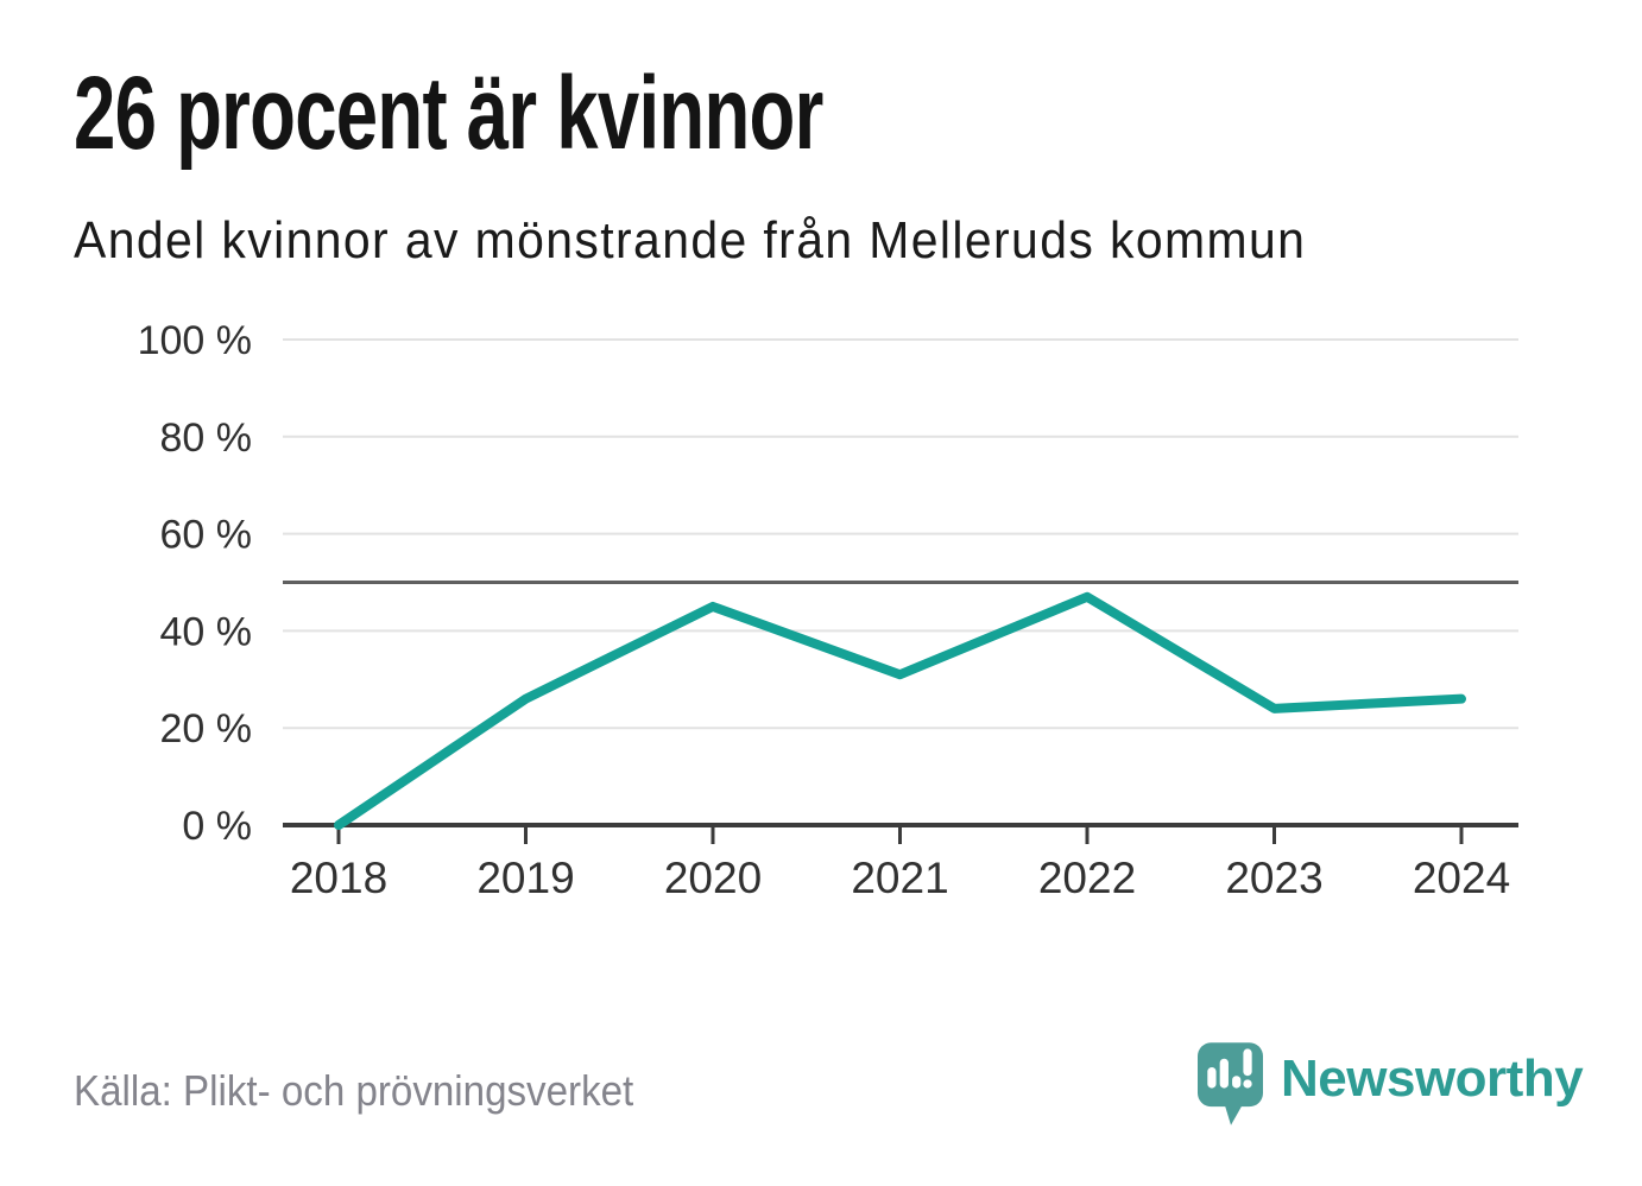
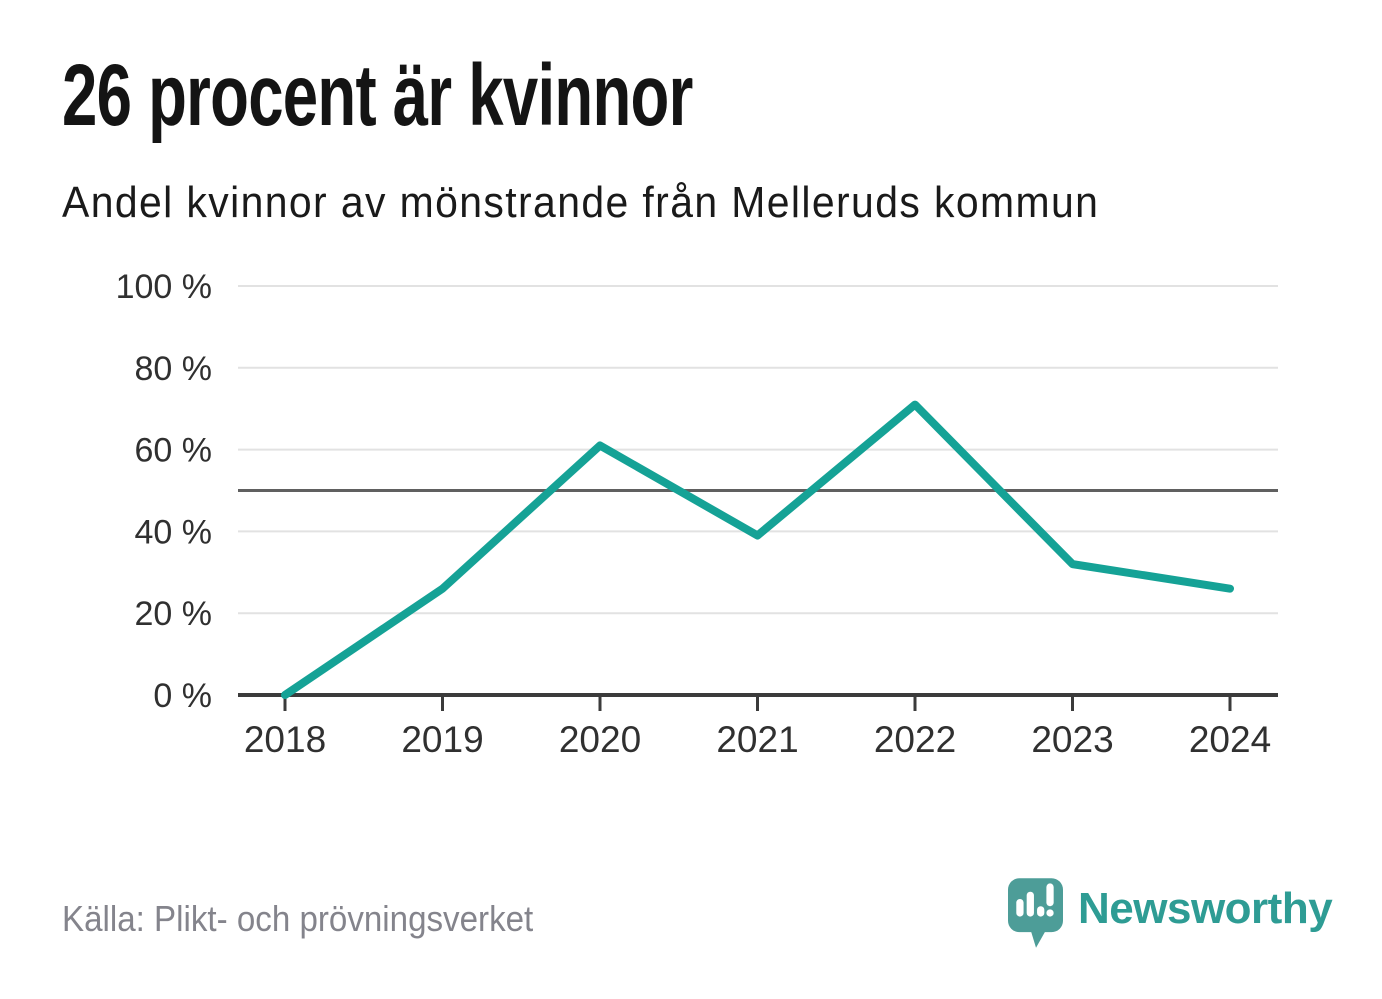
2020: 45% -> 61%
2021: 31% -> 39%
2022: 47% -> 71%
2023: 24% -> 32%
